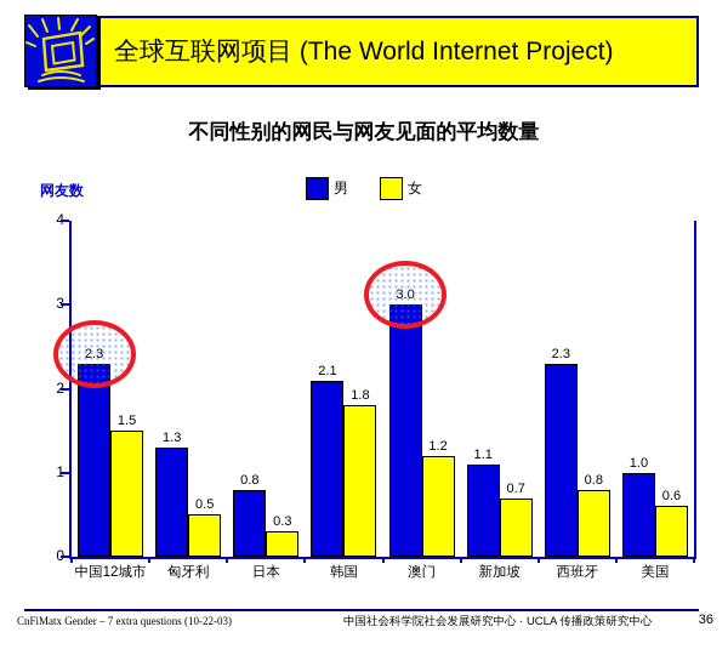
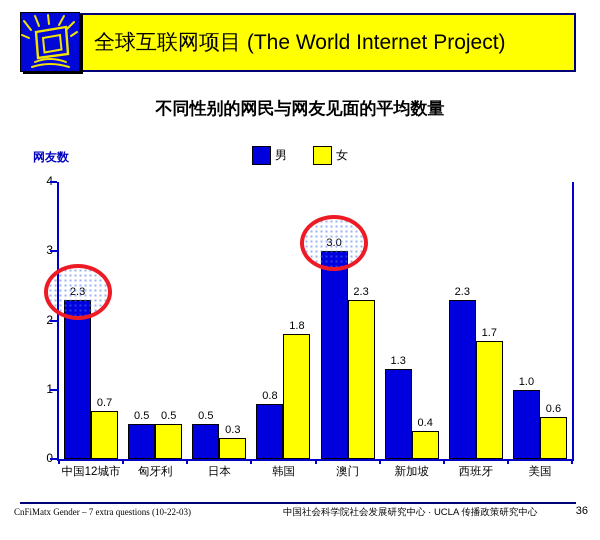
女/中国12城市: 1.5 -> 0.7
男/匈牙利: 1.3 -> 0.5
男/日本: 0.8 -> 0.5
男/韩国: 2.1 -> 0.8
女/澳门: 1.2 -> 2.3
男/新加坡: 1.1 -> 1.3
女/新加坡: 0.7 -> 0.4
女/西班牙: 0.8 -> 1.7
